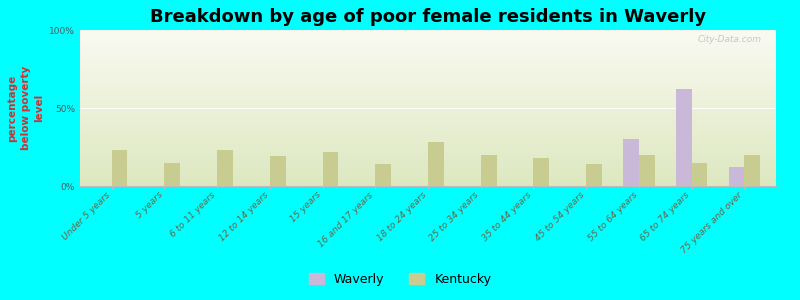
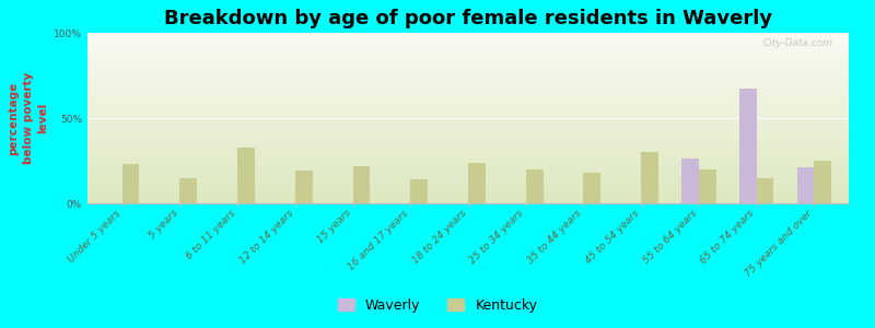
Kentucky/6 to 11 years: 23% -> 33%
Kentucky/18 to 24 years: 28% -> 24%
Kentucky/45 to 54 years: 14% -> 30%
Waverly/55 to 64 years: 30% -> 26%
Waverly/65 to 74 years: 62% -> 67%
Waverly/75 years and over: 12% -> 21%
Kentucky/75 years and over: 20% -> 25%
